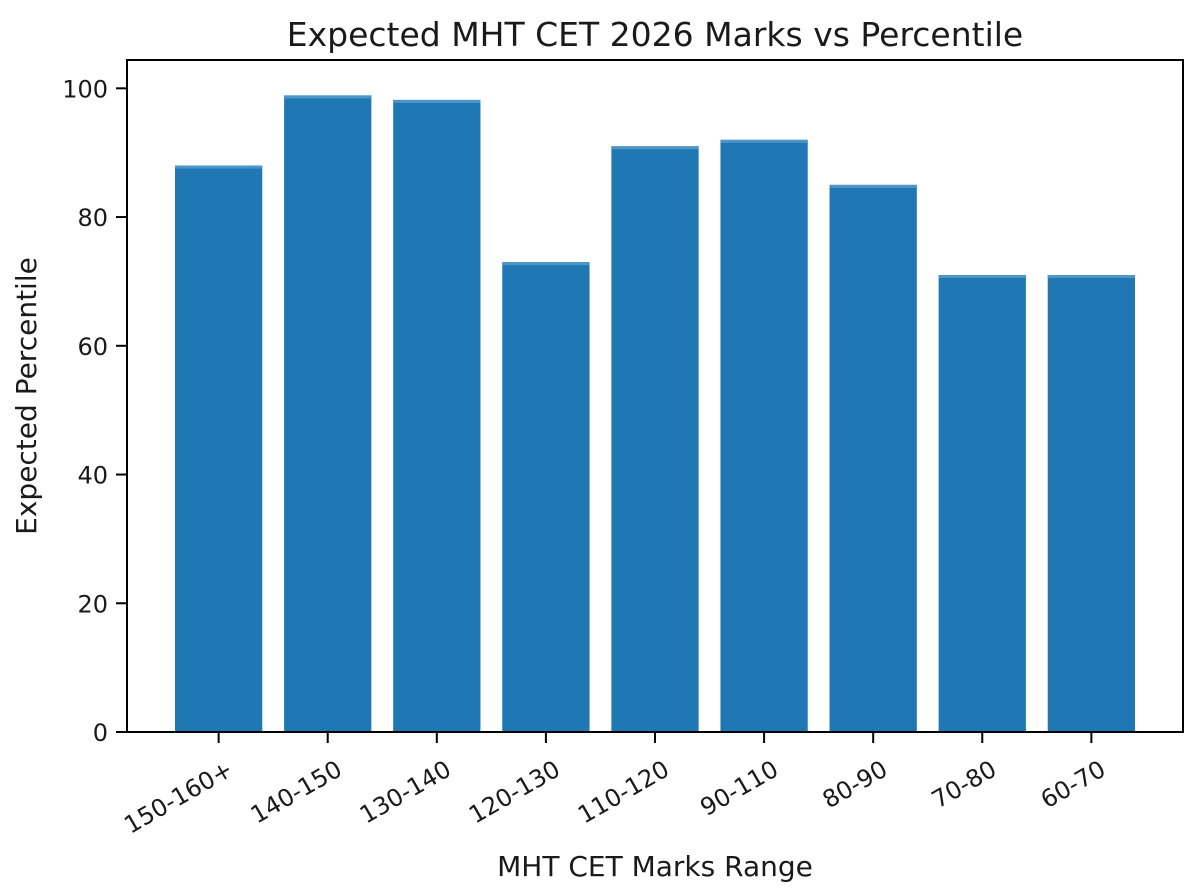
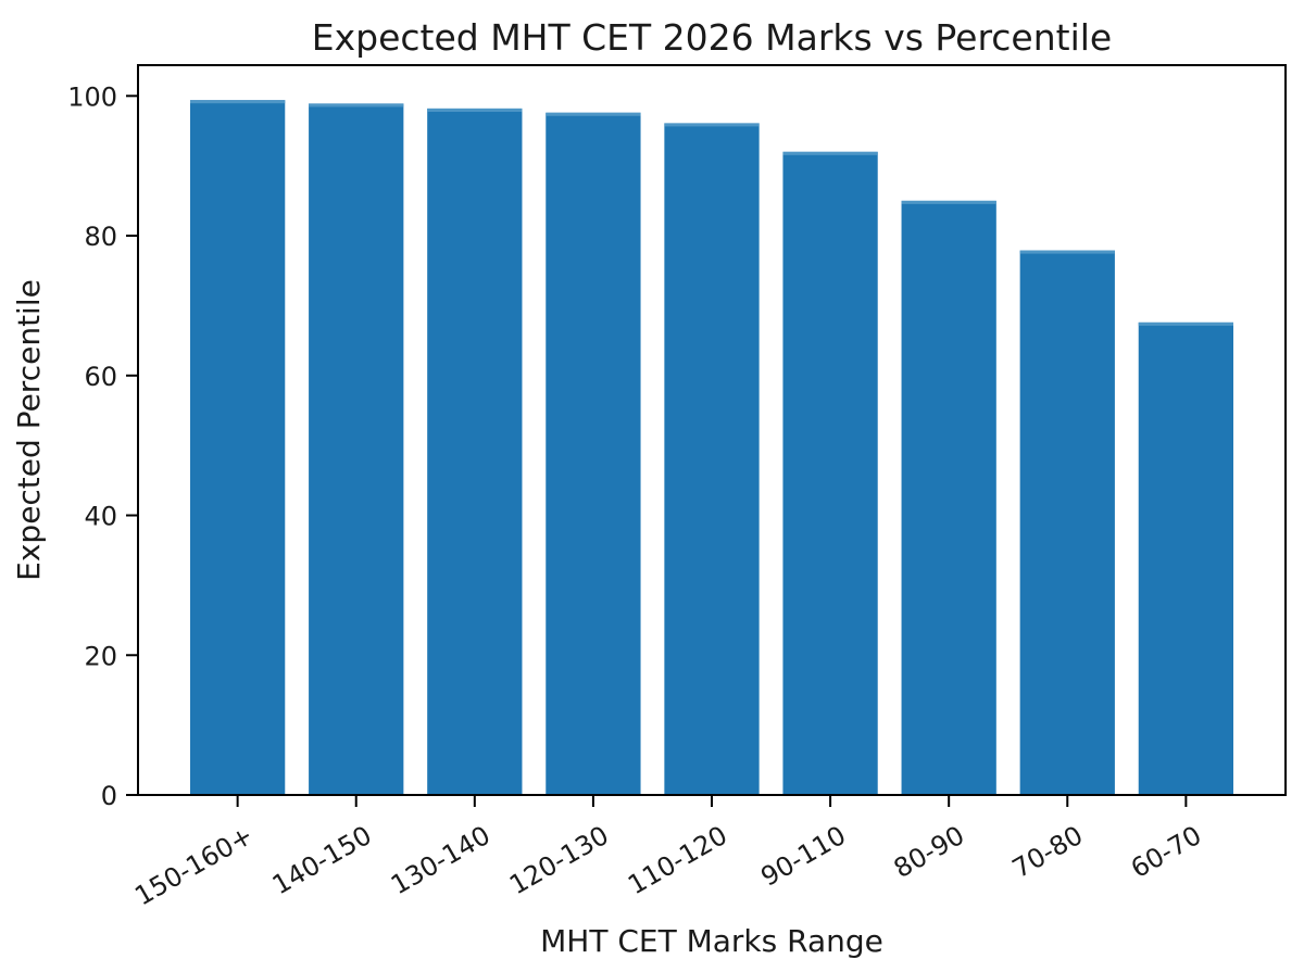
150-160+: 88 -> 99
120-130: 73 -> 98
110-120: 91 -> 96
70-80: 71 -> 78
60-70: 71 -> 68
